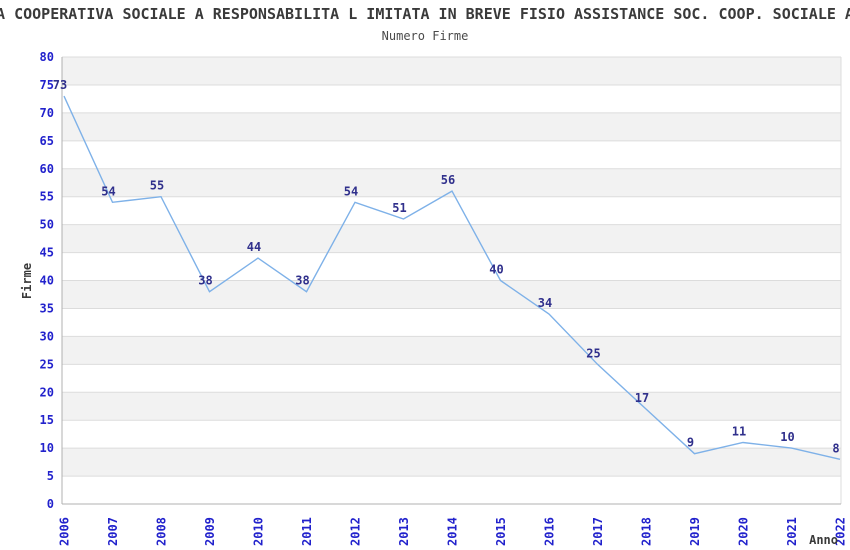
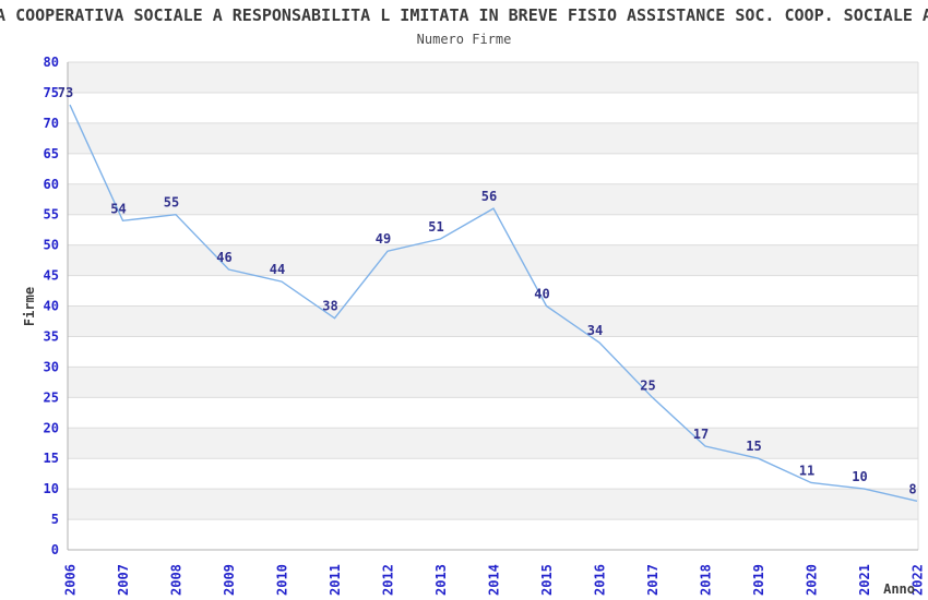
2009: 38 -> 46
2012: 54 -> 49
2019: 9 -> 15
